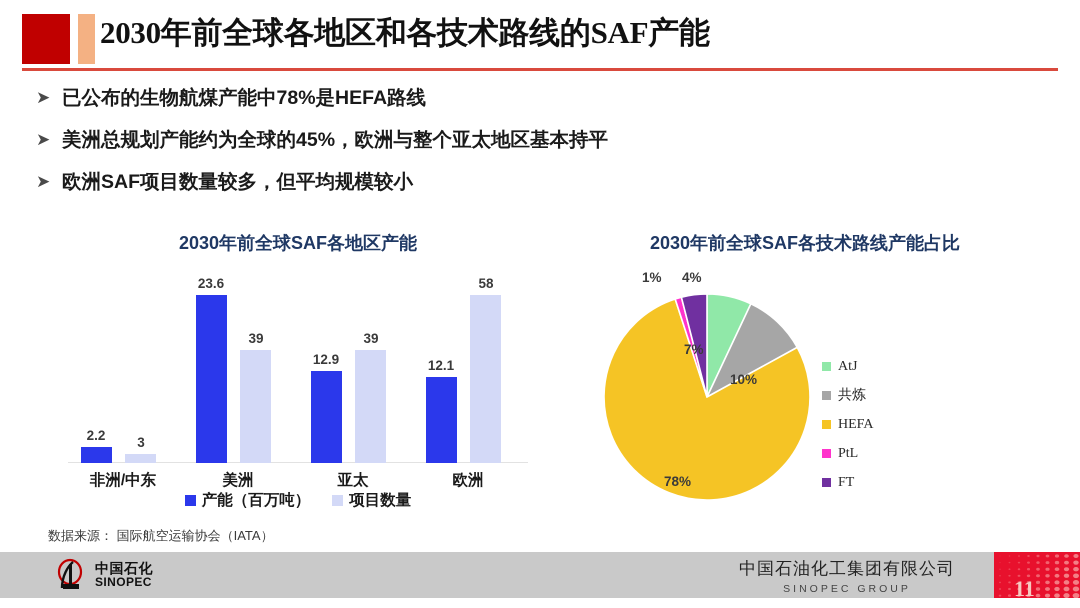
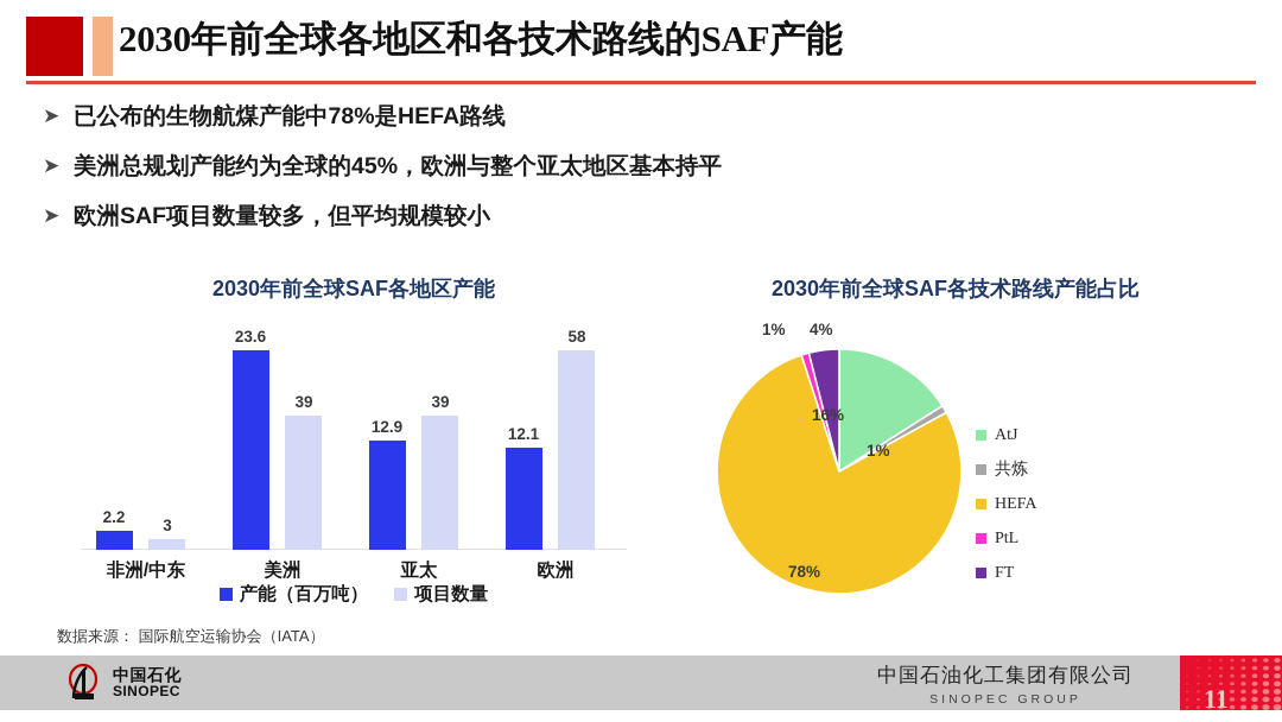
2030年前全球SAF各技术路线产能占比/AtJ: 7% -> 16%
2030年前全球SAF各技术路线产能占比/共炼: 10% -> 1%
